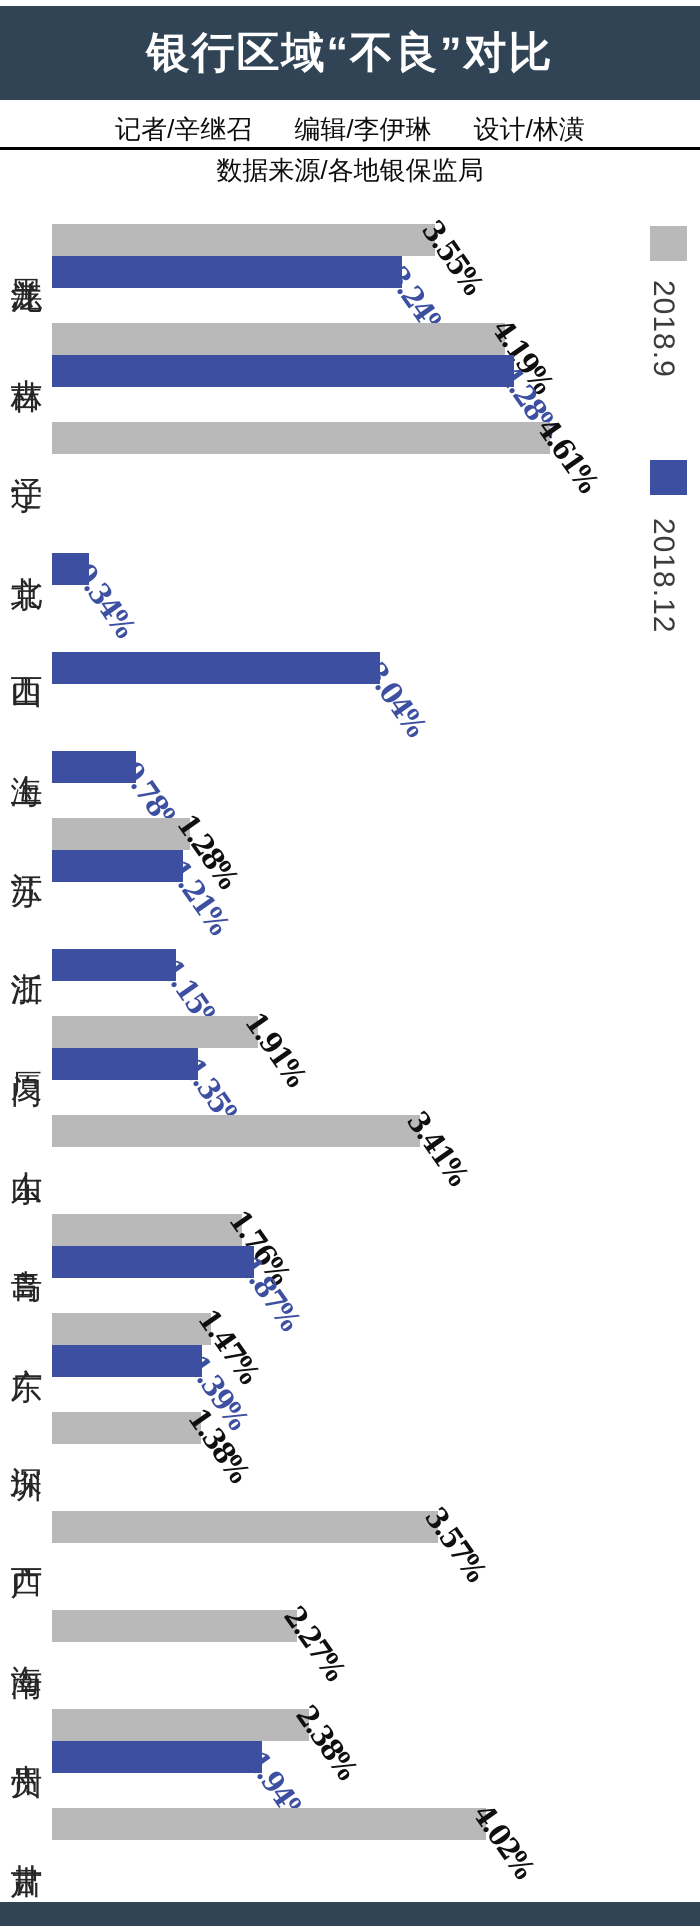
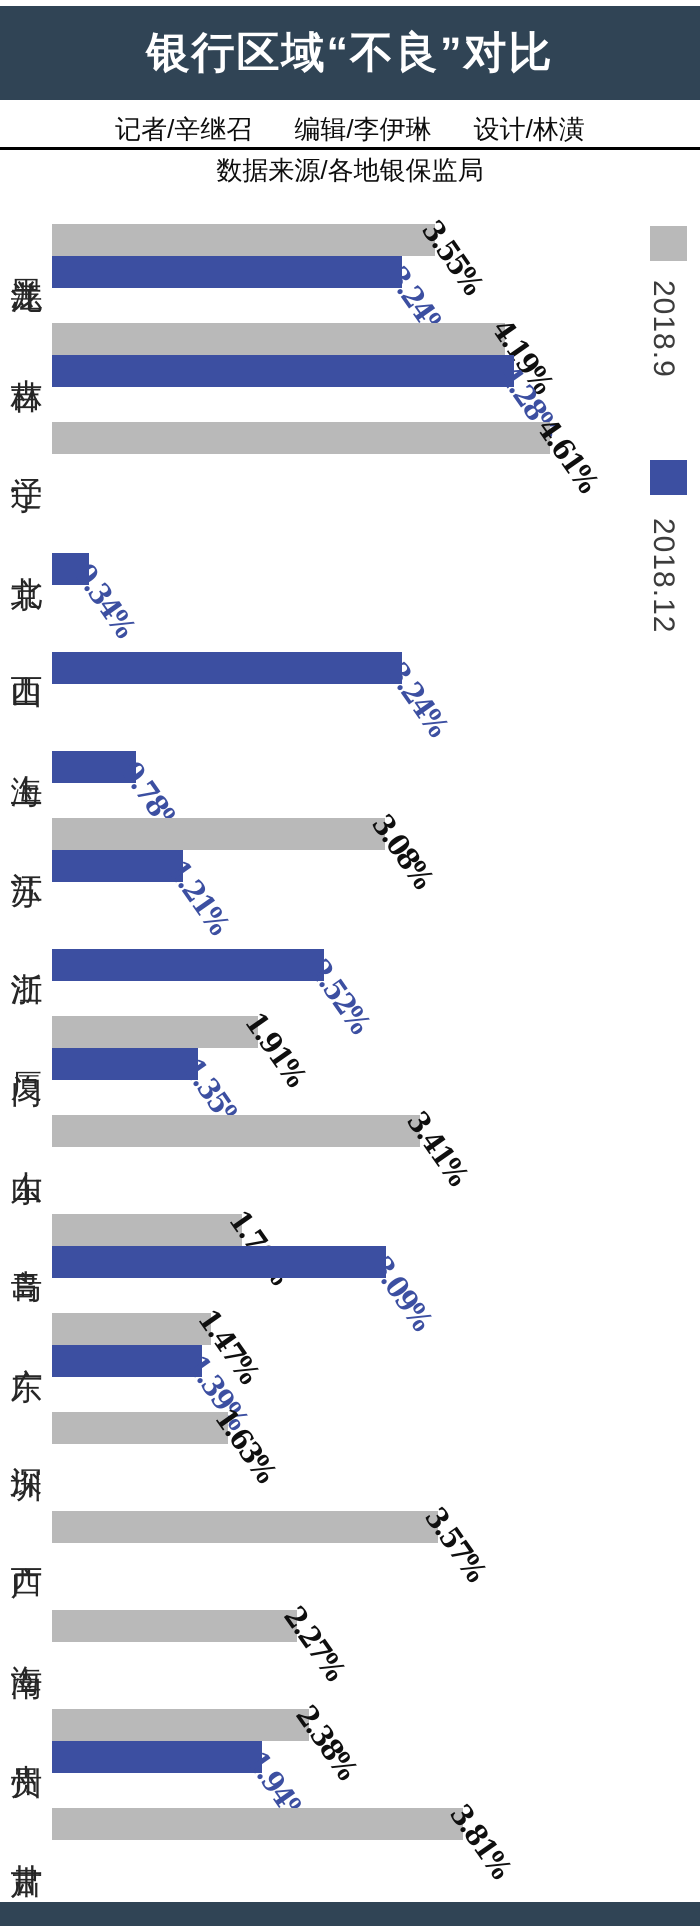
2018.12/山西: 3.04% -> 3.24%
2018.9/江苏: 1.28% -> 3.08%
2018.12/浙江: 1.15% -> 2.52%
2018.12/青岛: 1.87% -> 3.09%
2018.9/深圳: 1.38% -> 1.63%
2018.9/甘肃: 4.02% -> 3.81%
